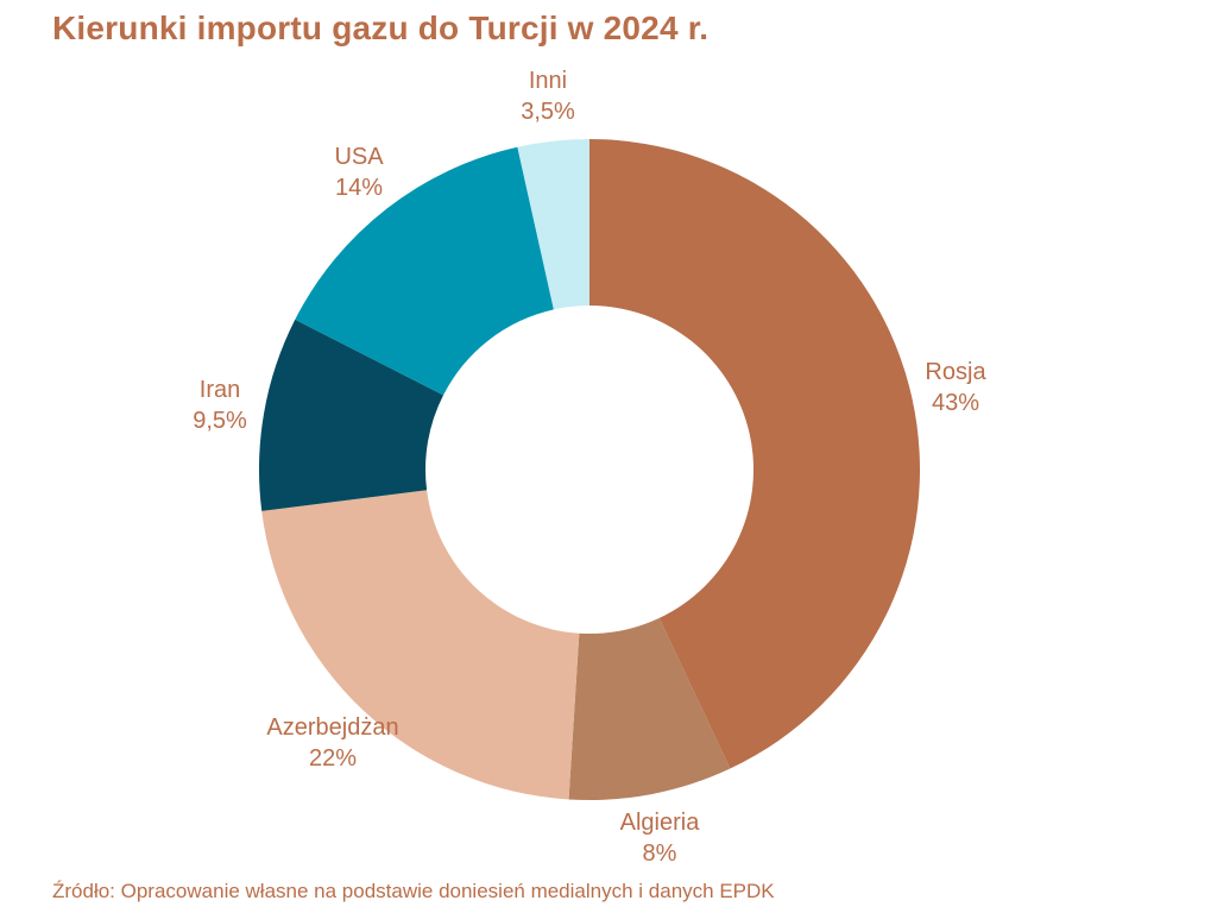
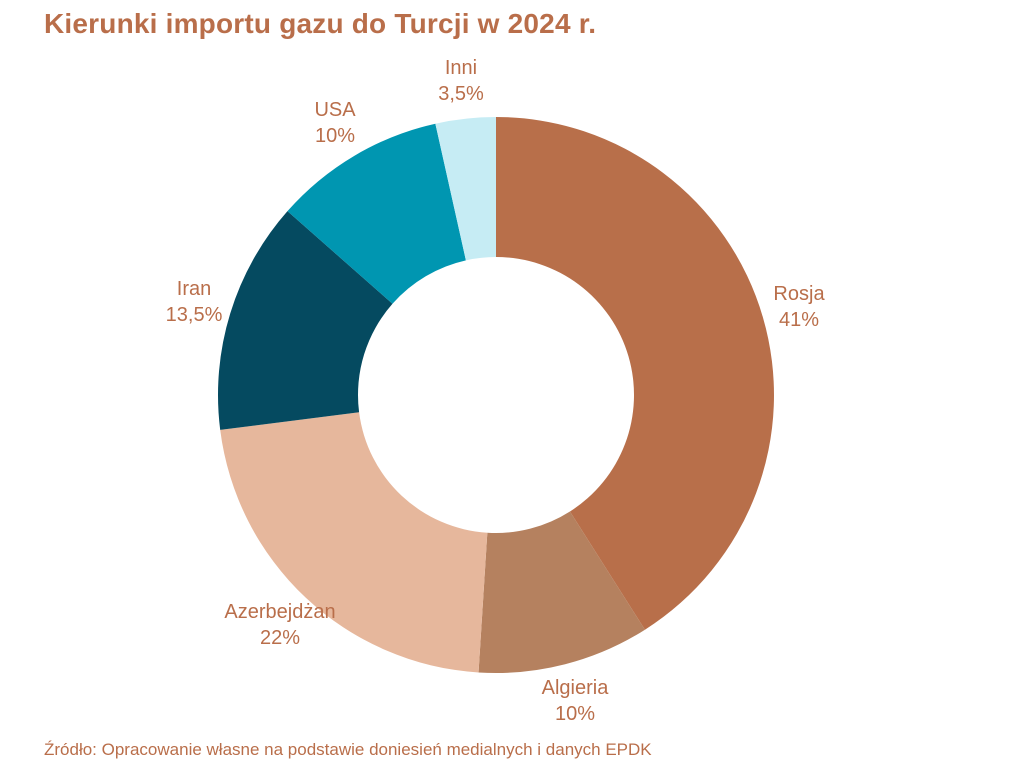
Rosja: 43% -> 41%
Algieria: 8% -> 10%
Iran: 9,5% -> 13,5%
USA: 14% -> 10%
